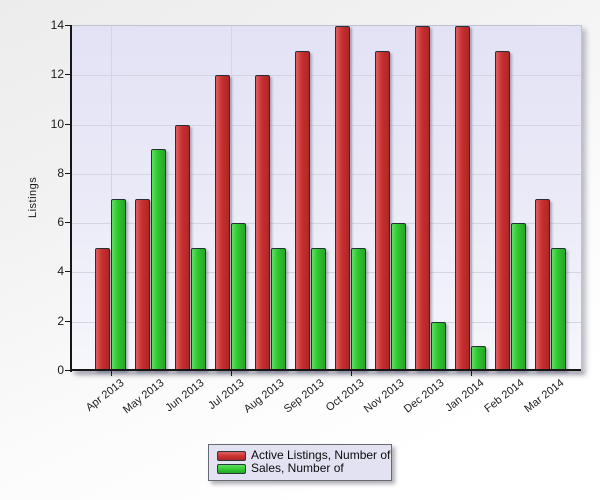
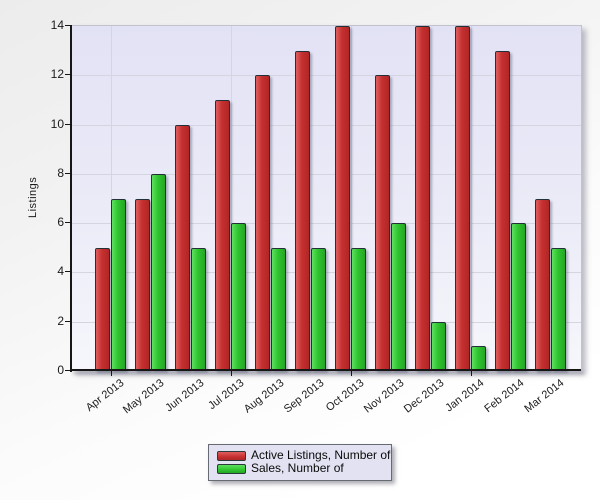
Sales, Number of/May 2013: 9 -> 8
Active Listings, Number of/Jul 2013: 12 -> 11
Active Listings, Number of/Nov 2013: 13 -> 12
